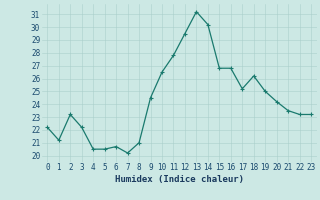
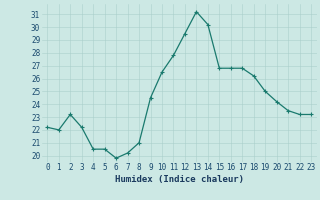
1: 21.2 -> 22.0
6: 20.7 -> 19.8
17: 25.2 -> 26.8
